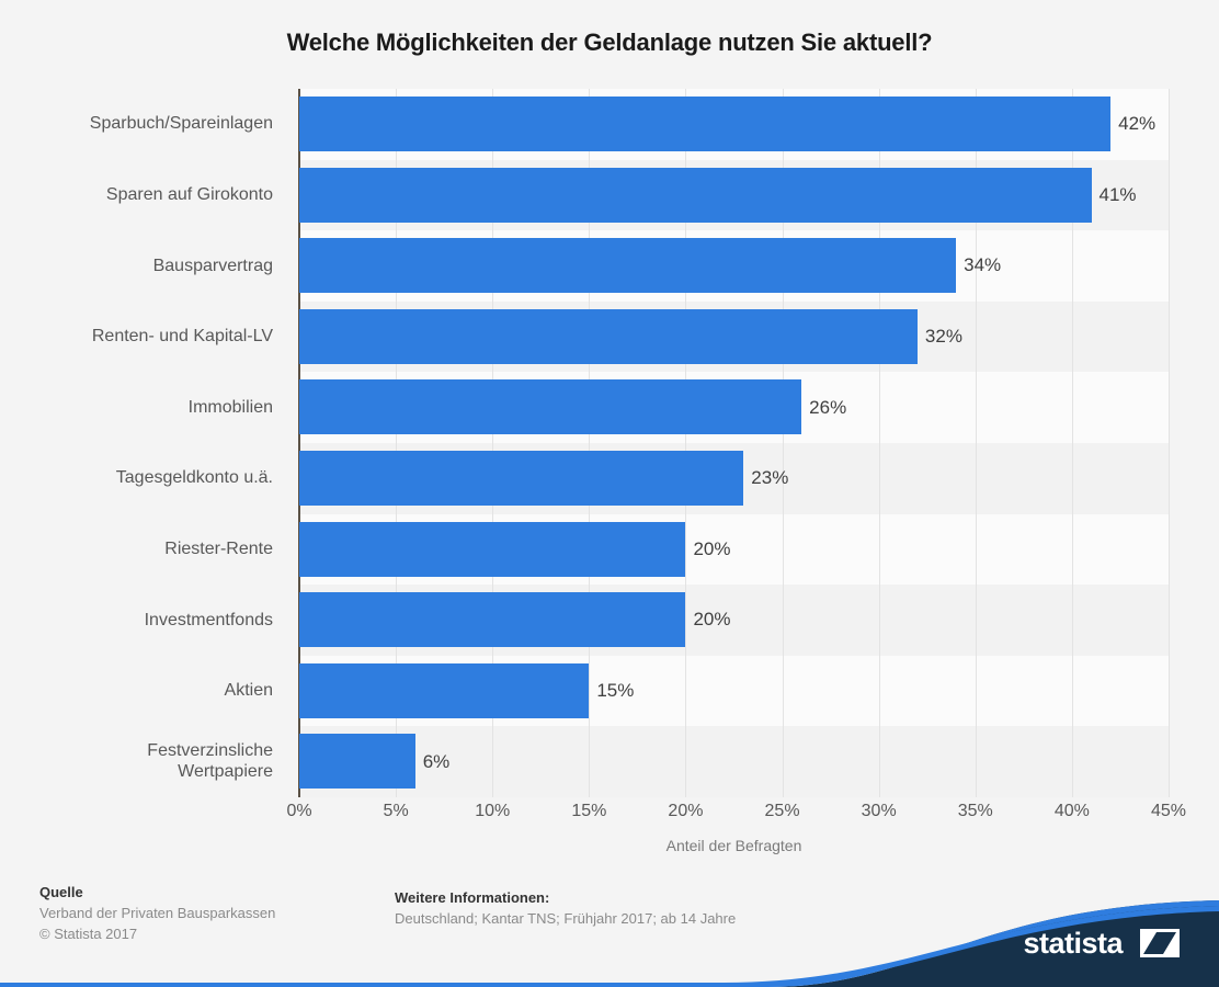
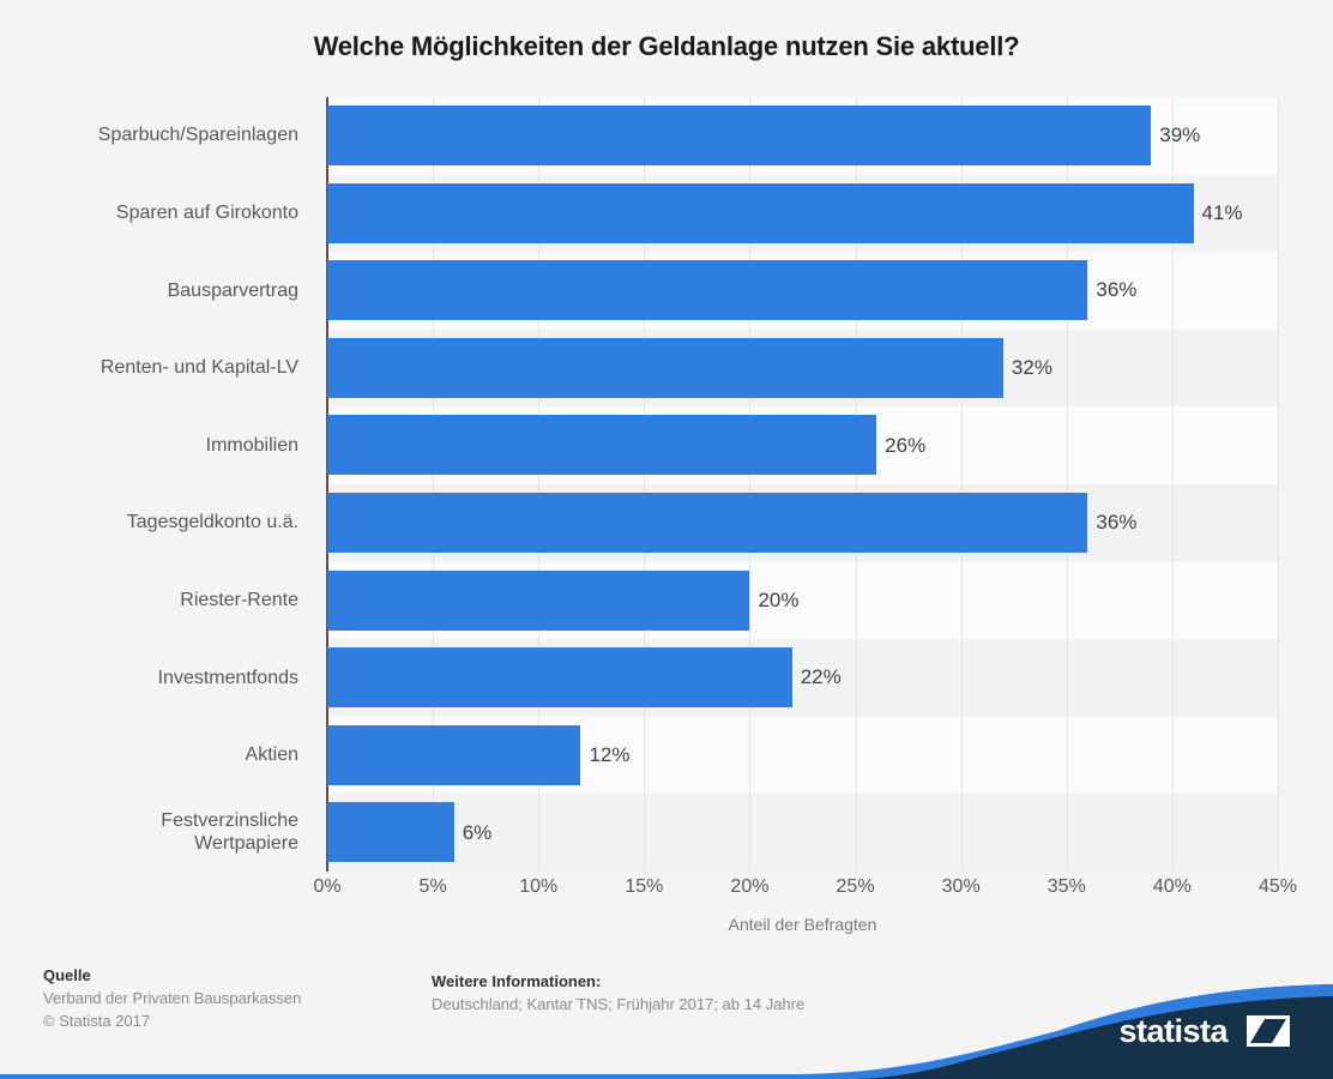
Sparbuch/Spareinlagen: 42% -> 39%
Bausparvertrag: 34% -> 36%
Tagesgeldkonto u.ä.: 23% -> 36%
Investmentfonds: 20% -> 22%
Aktien: 15% -> 12%
